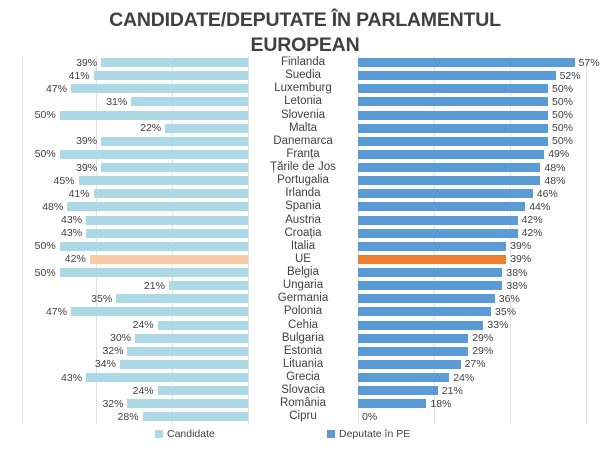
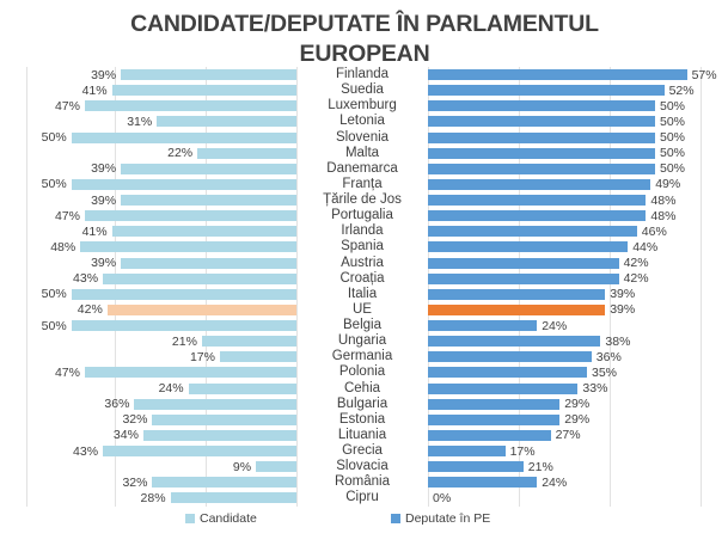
Candidate/Portugalia: 45% -> 47%
Candidate/Austria: 43% -> 39%
Deputate în PE/Belgia: 38% -> 24%
Candidate/Germania: 35% -> 17%
Candidate/Bulgaria: 30% -> 36%
Deputate în PE/Grecia: 24% -> 17%
Candidate/Slovacia: 24% -> 9%
Deputate în PE/România: 18% -> 24%
